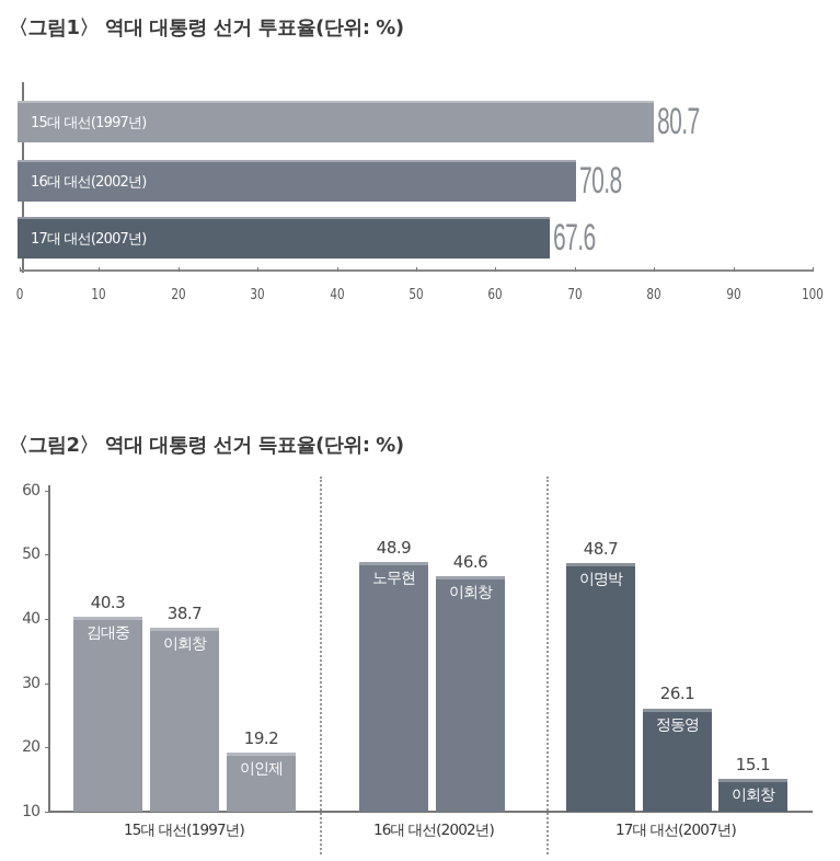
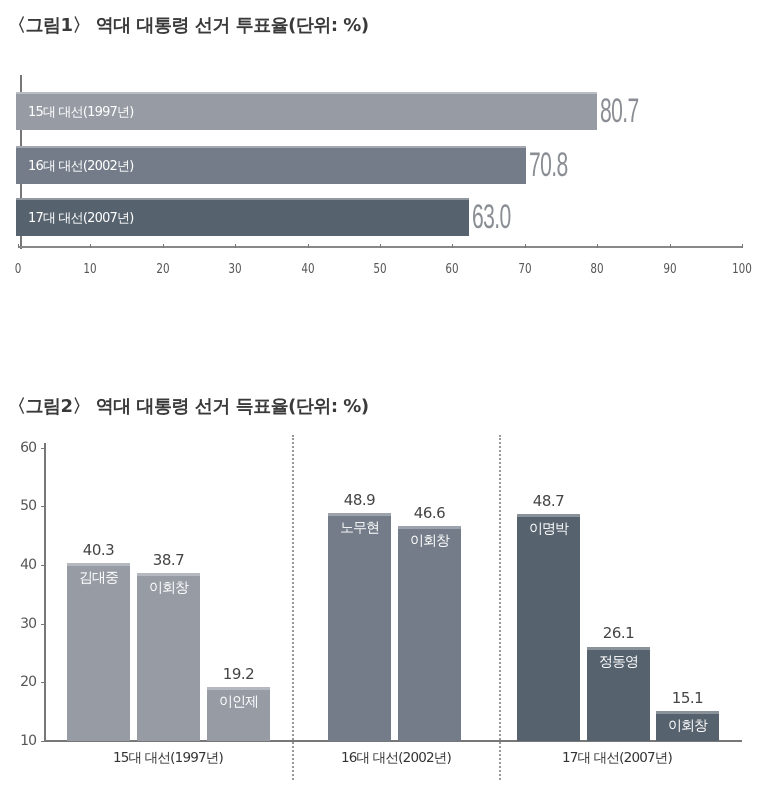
〈그림1〉 역대 대통령 선거 투표율(단위: %)/17대 대선(2007년): 67.6 -> 63.0
